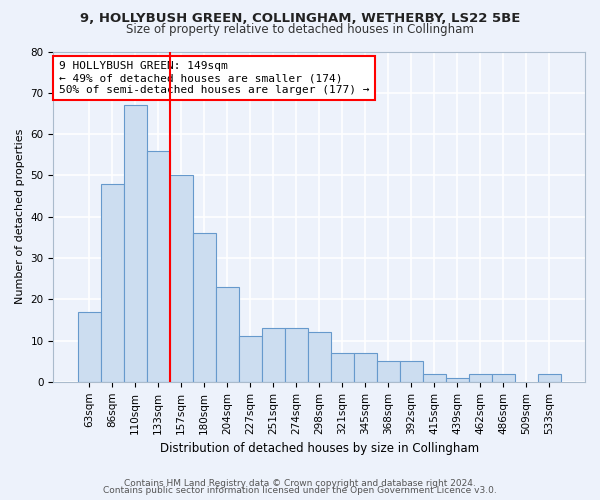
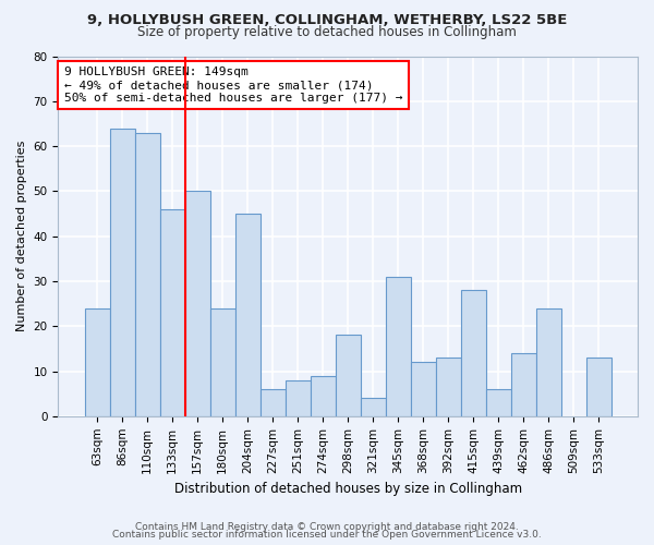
63sqm: 17 -> 24
86sqm: 48 -> 64
110sqm: 67 -> 63
133sqm: 56 -> 46
180sqm: 36 -> 24
204sqm: 23 -> 45
227sqm: 11 -> 6
251sqm: 13 -> 8
274sqm: 13 -> 9
298sqm: 12 -> 18
321sqm: 7 -> 4
345sqm: 7 -> 31
368sqm: 5 -> 12
392sqm: 5 -> 13
415sqm: 2 -> 28
439sqm: 1 -> 6
462sqm: 2 -> 14
486sqm: 2 -> 24
533sqm: 2 -> 13
